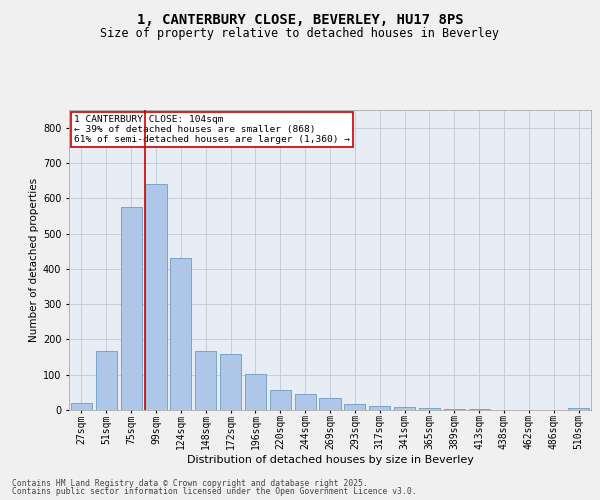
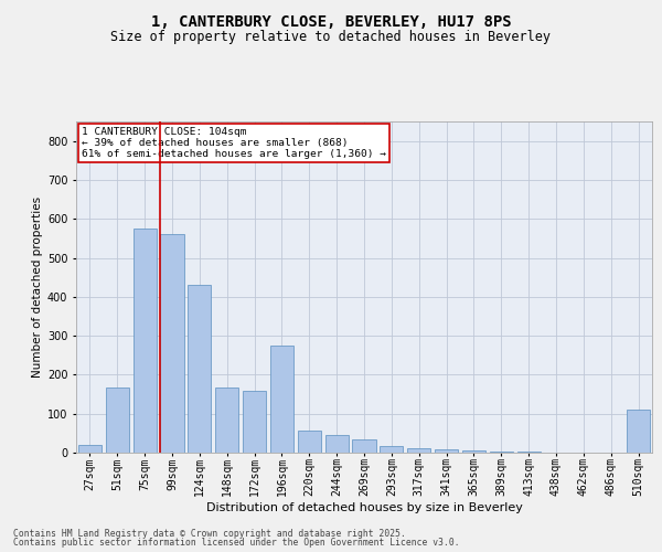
99sqm: 640 -> 560
196sqm: 103 -> 275
510sqm: 5 -> 110
